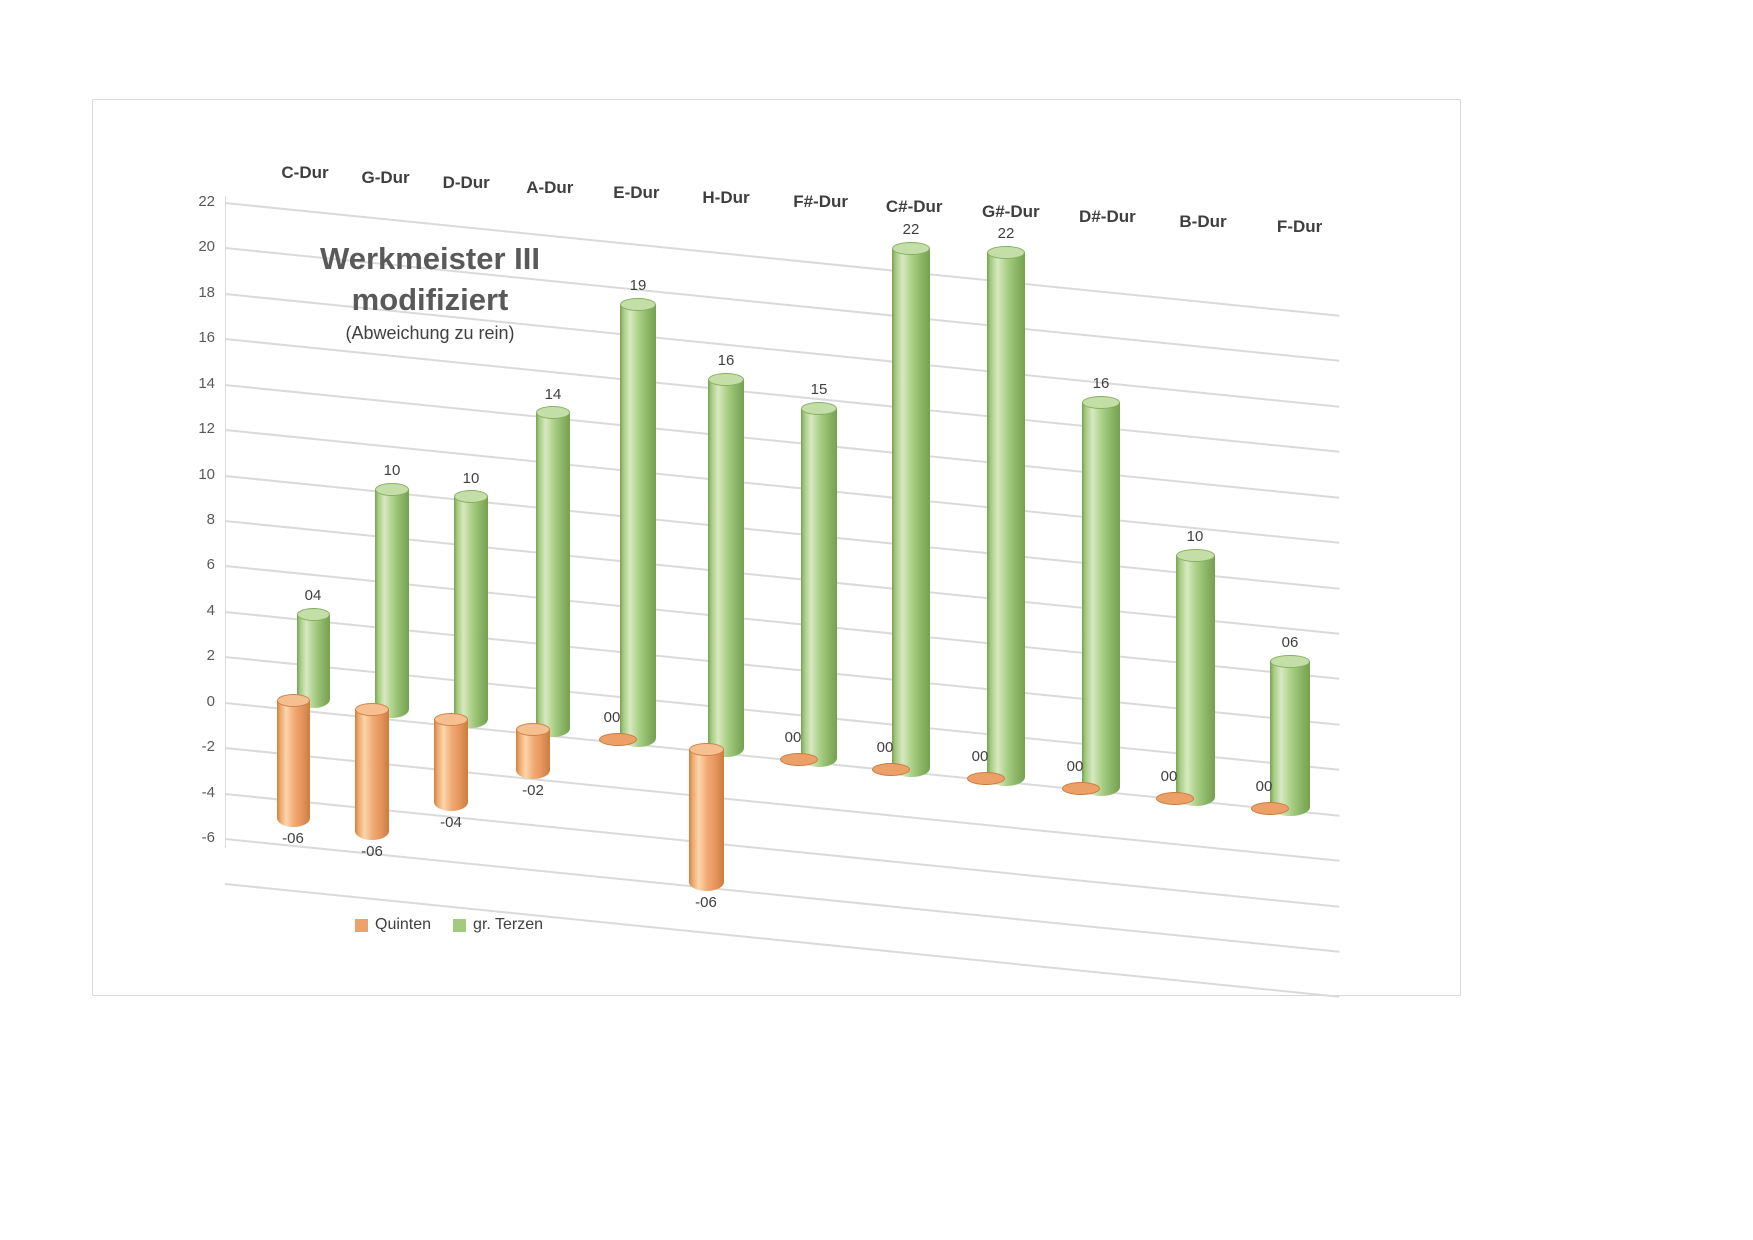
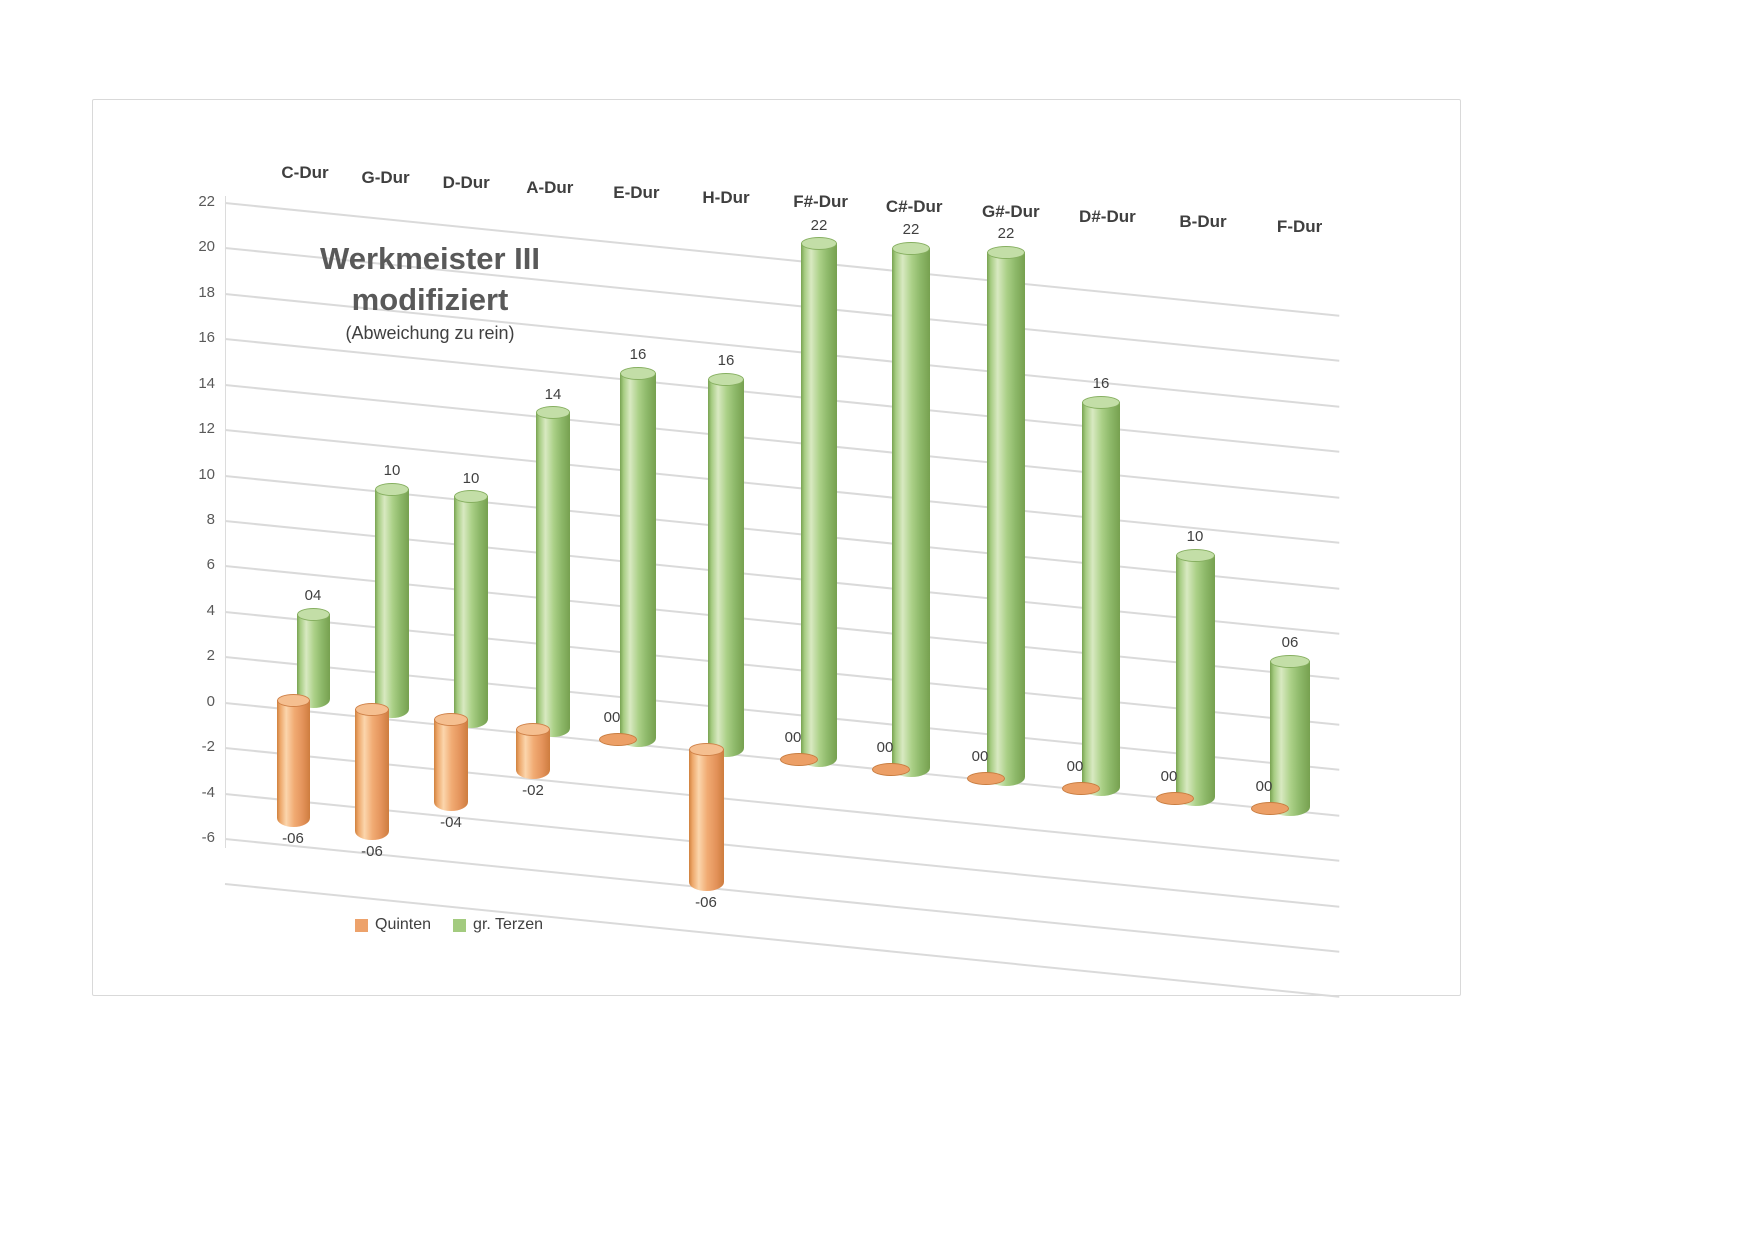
gr. Terzen/E-Dur: 19 -> 16
gr. Terzen/F#-Dur: 15 -> 22
